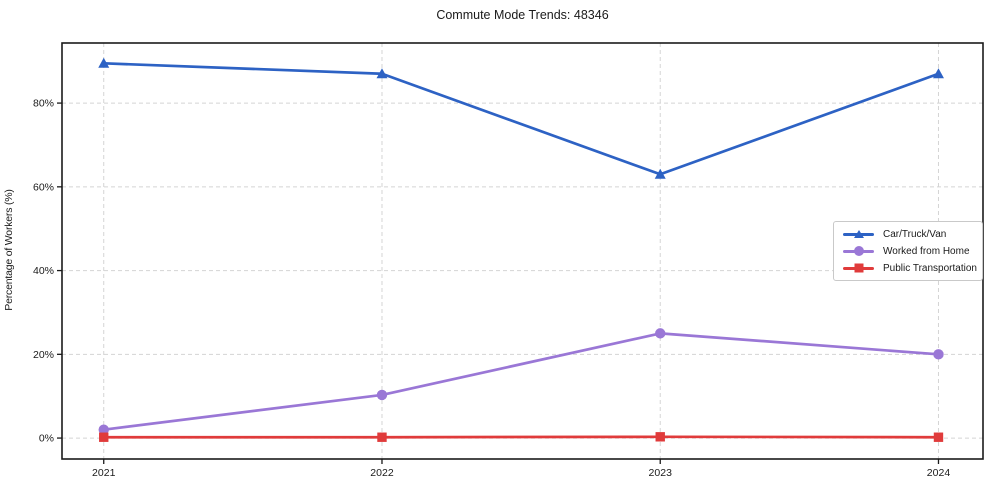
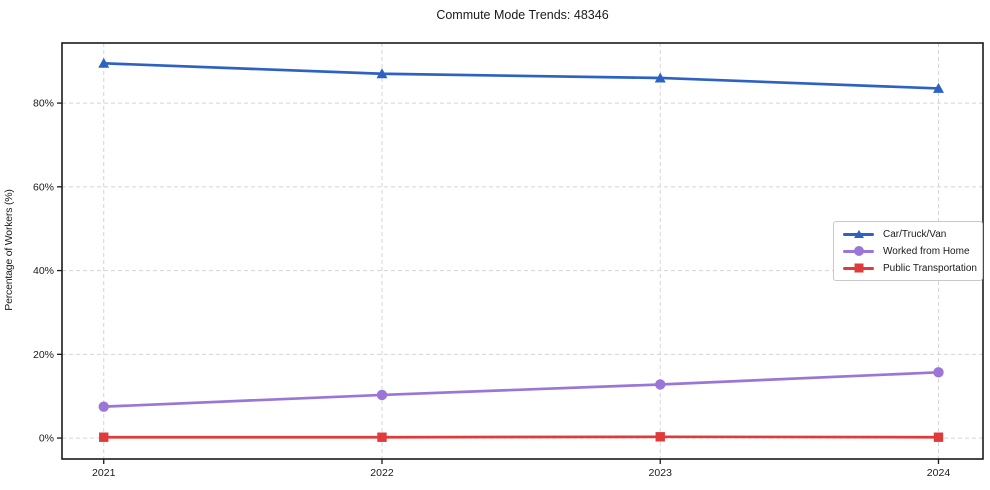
Worked from Home/2021: 2% -> 8%
Car/Truck/Van/2023: 63% -> 86%
Worked from Home/2023: 25% -> 13%
Car/Truck/Van/2024: 87% -> 84%
Worked from Home/2024: 20% -> 16%
